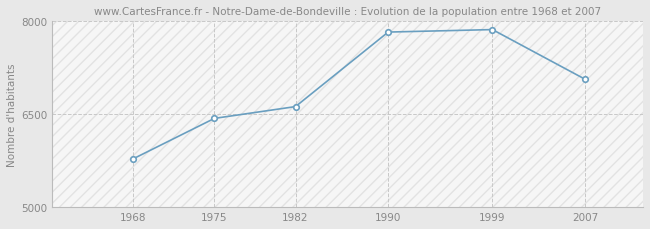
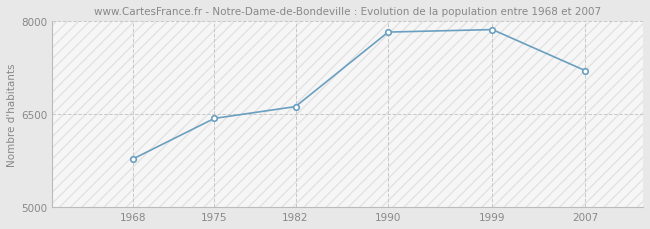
2007: 7060 -> 7200
